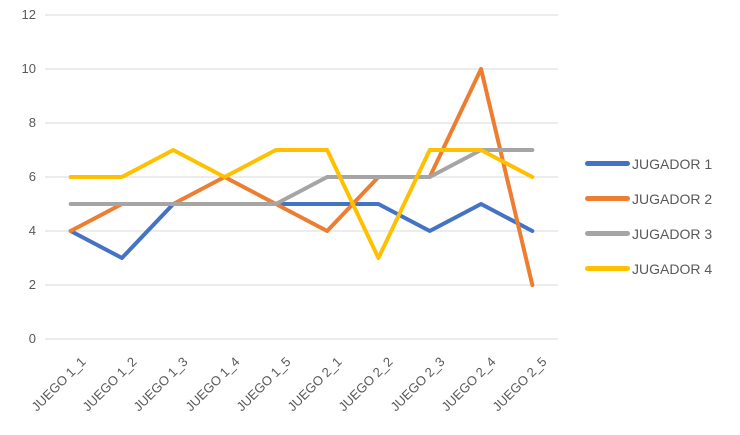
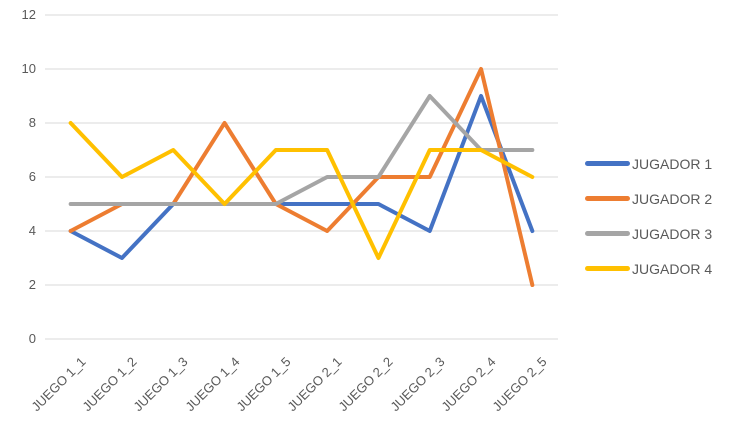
JUGADOR 4/JUEGO 1_1: 6 -> 8
JUGADOR 2/JUEGO 1_4: 6 -> 8
JUGADOR 4/JUEGO 1_4: 6 -> 5
JUGADOR 3/JUEGO 2_3: 6 -> 9
JUGADOR 1/JUEGO 2_4: 5 -> 9
